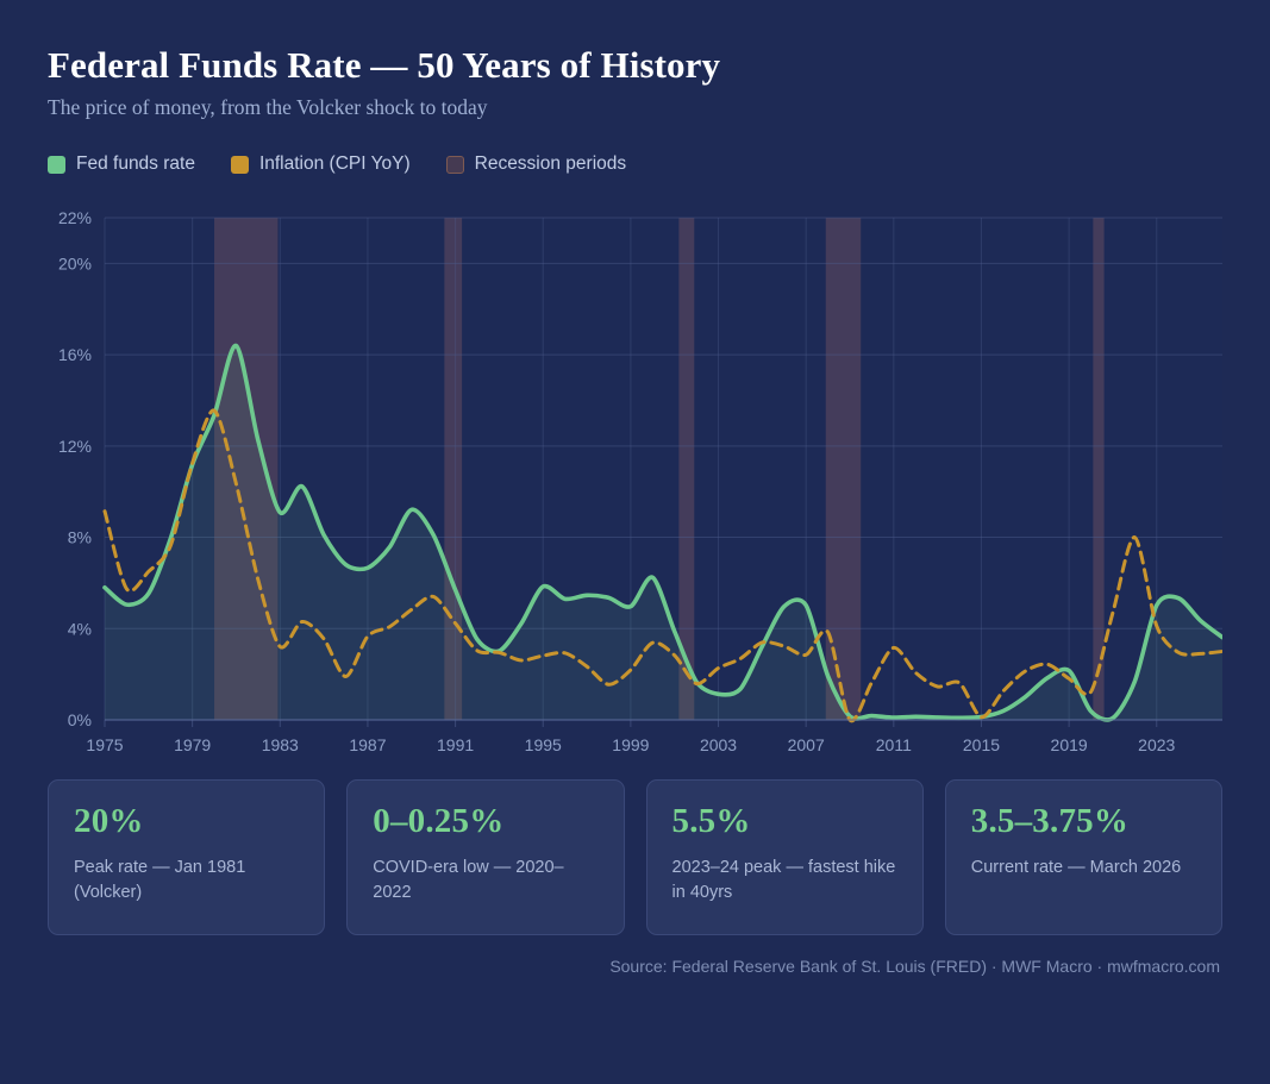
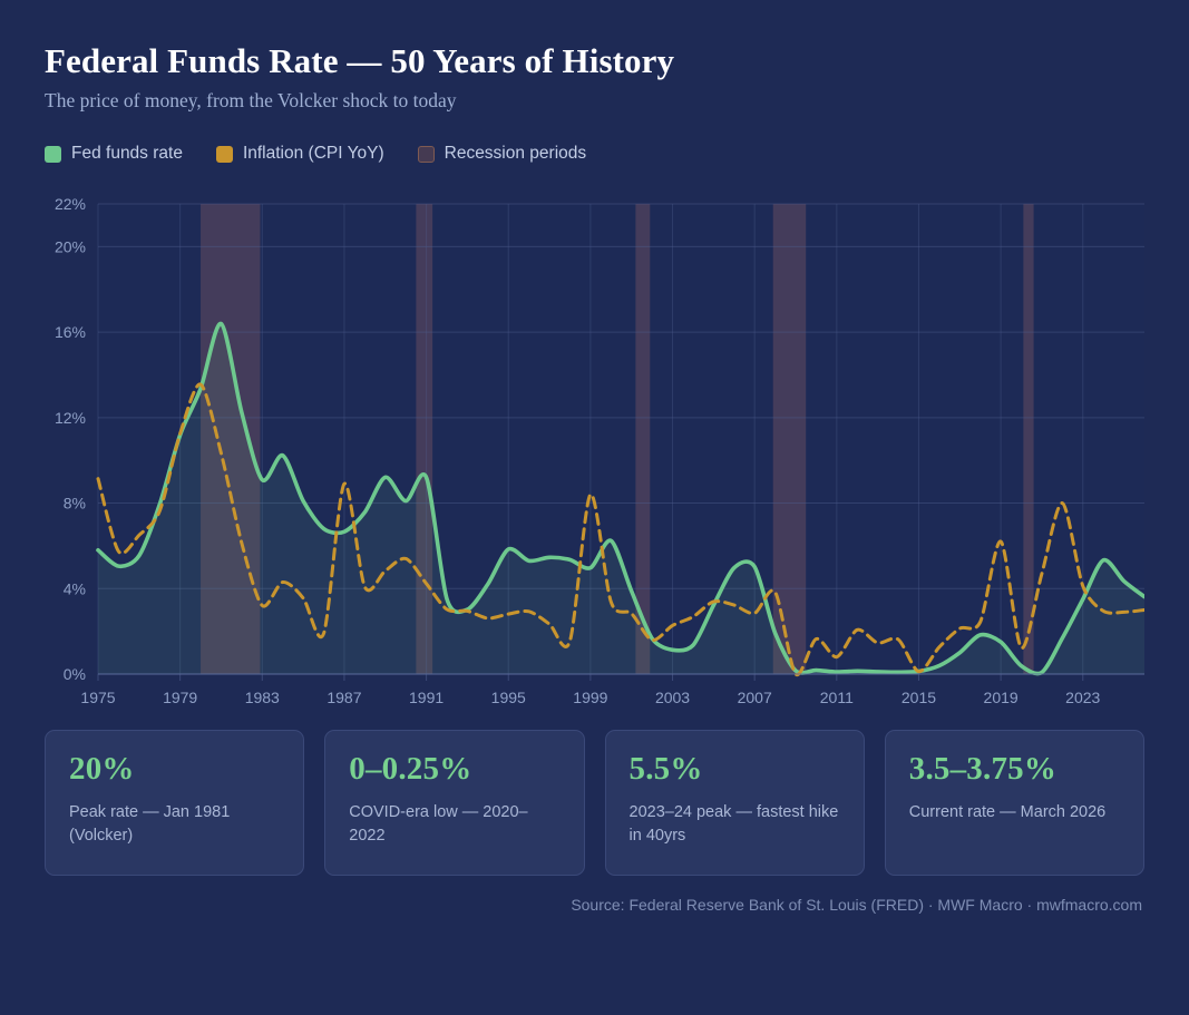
Inflation (CPI YoY)/1987: 3.7% -> 8.9%
Fed funds rate/1991: 5.7% -> 9.2%
Inflation (CPI YoY)/1999: 2.2% -> 8.4%
Inflation (CPI YoY)/2011: 3.2% -> 0.8%
Fed funds rate/2019: 2.2% -> 1.5%
Inflation (CPI YoY)/2019: 1.8% -> 6.2%
Fed funds rate/2023: 5.0% -> 3.5%
